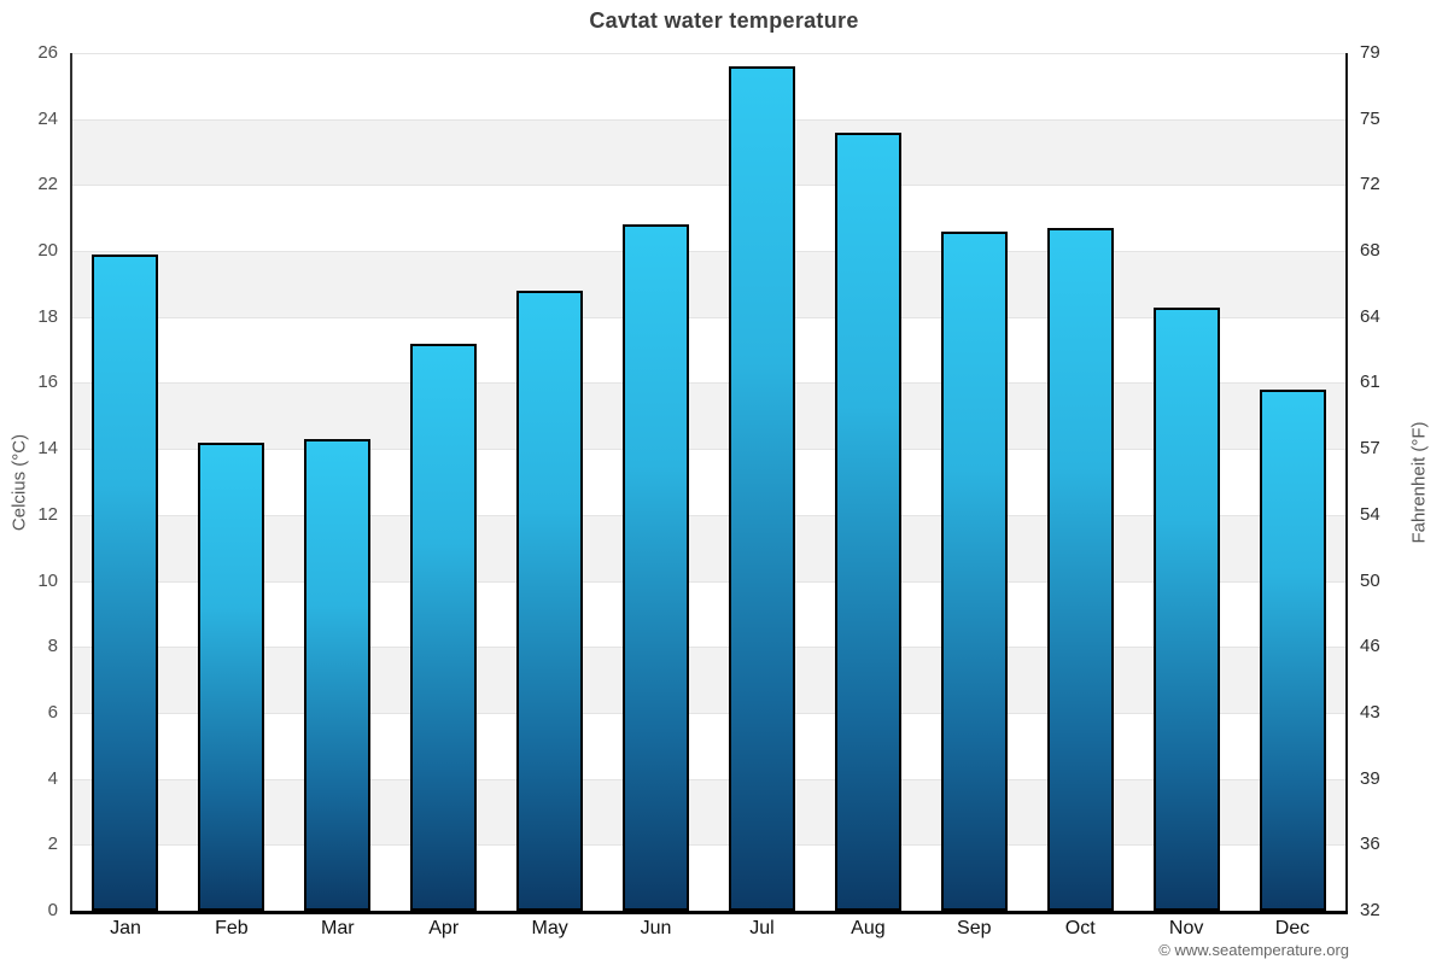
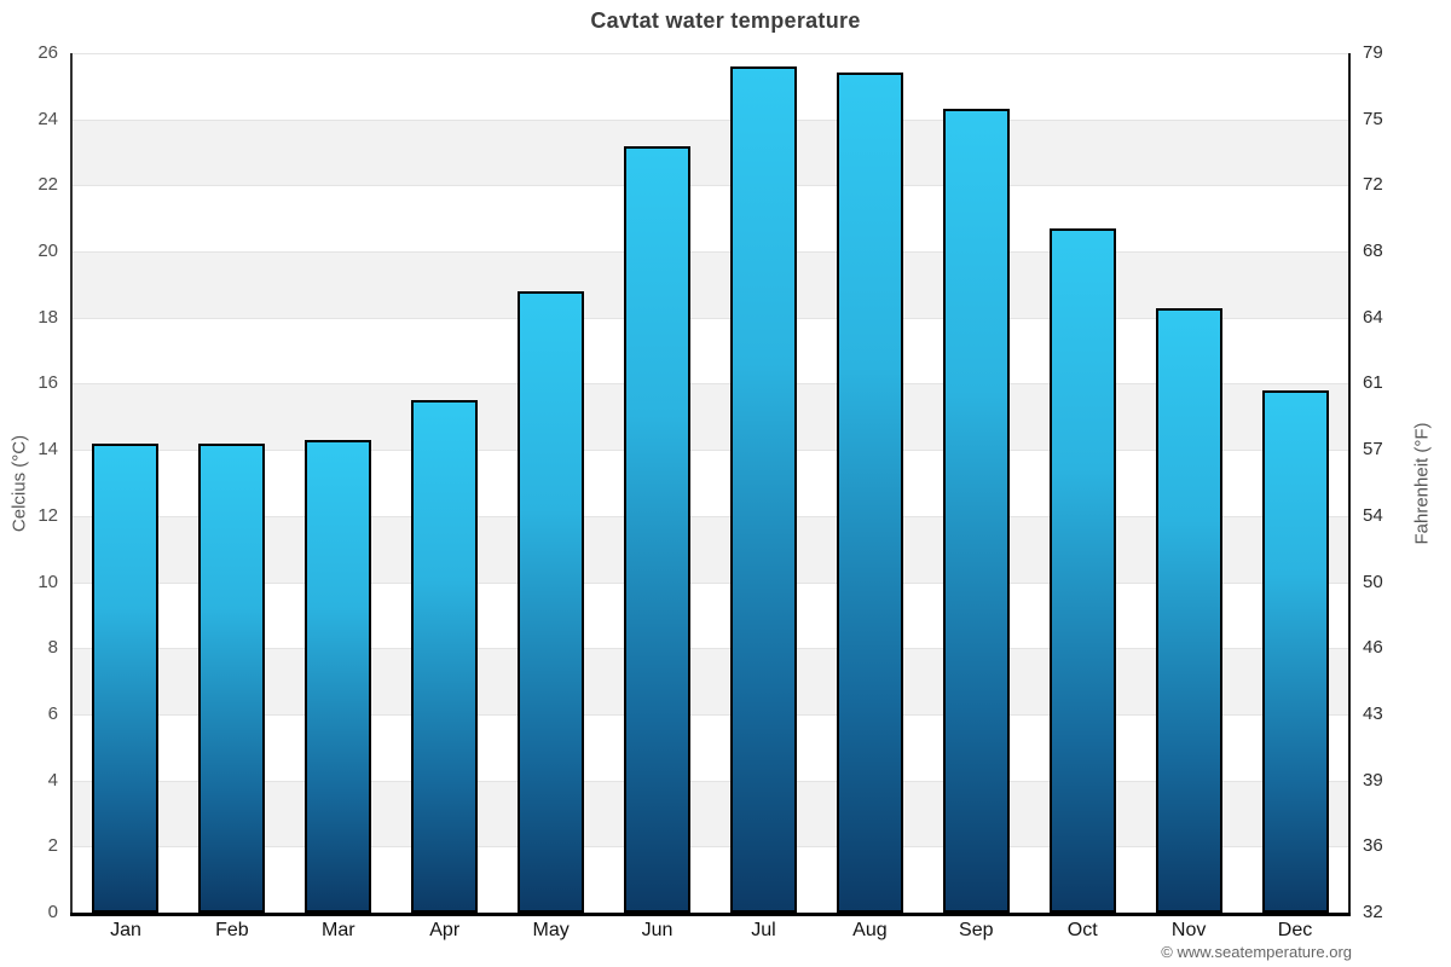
Jan: 19.9 -> 14.2
Apr: 17.2 -> 15.5
Jun: 20.8 -> 23.2
Aug: 23.6 -> 25.4
Sep: 20.6 -> 24.3
